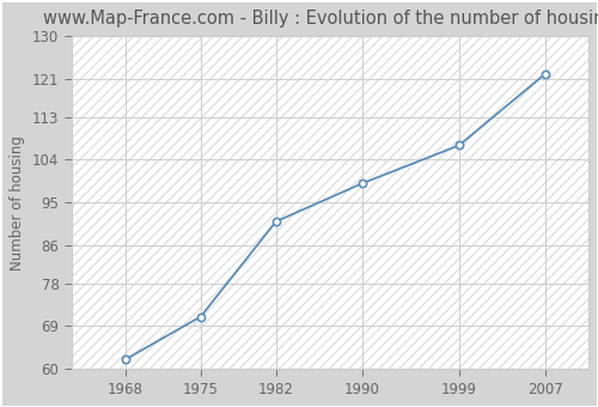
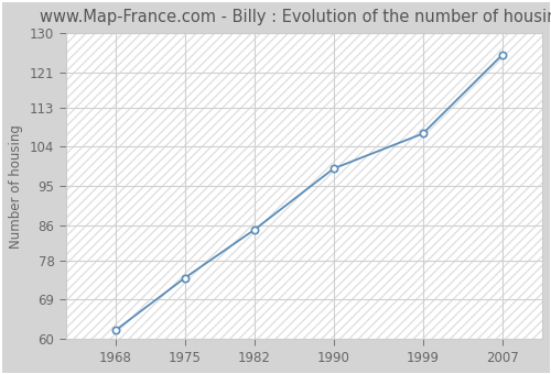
1975: 71 -> 74
1982: 91 -> 85
2007: 122 -> 125
